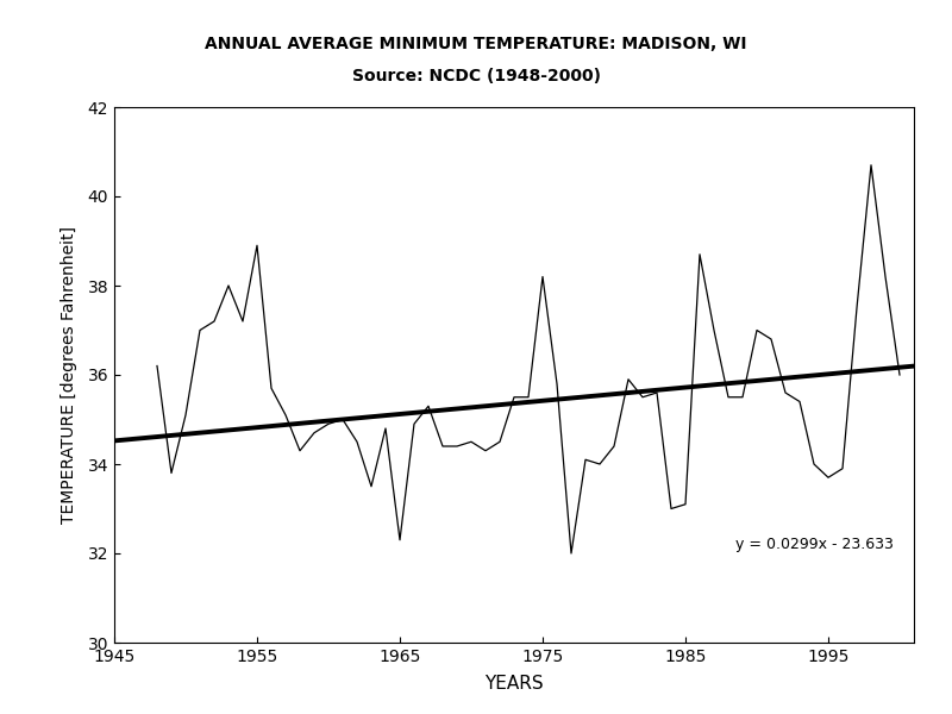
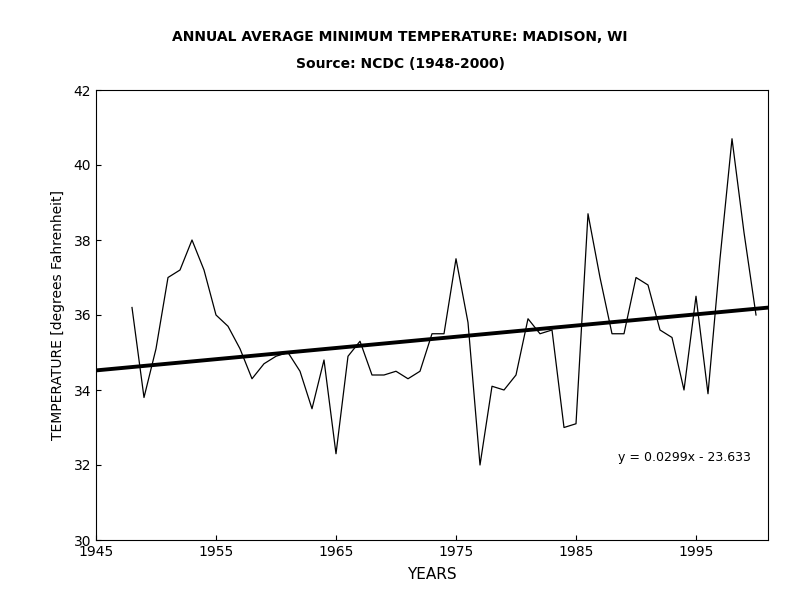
1955: 38.9 -> 36.0
1975: 38.2 -> 37.5
1995: 33.7 -> 36.5
